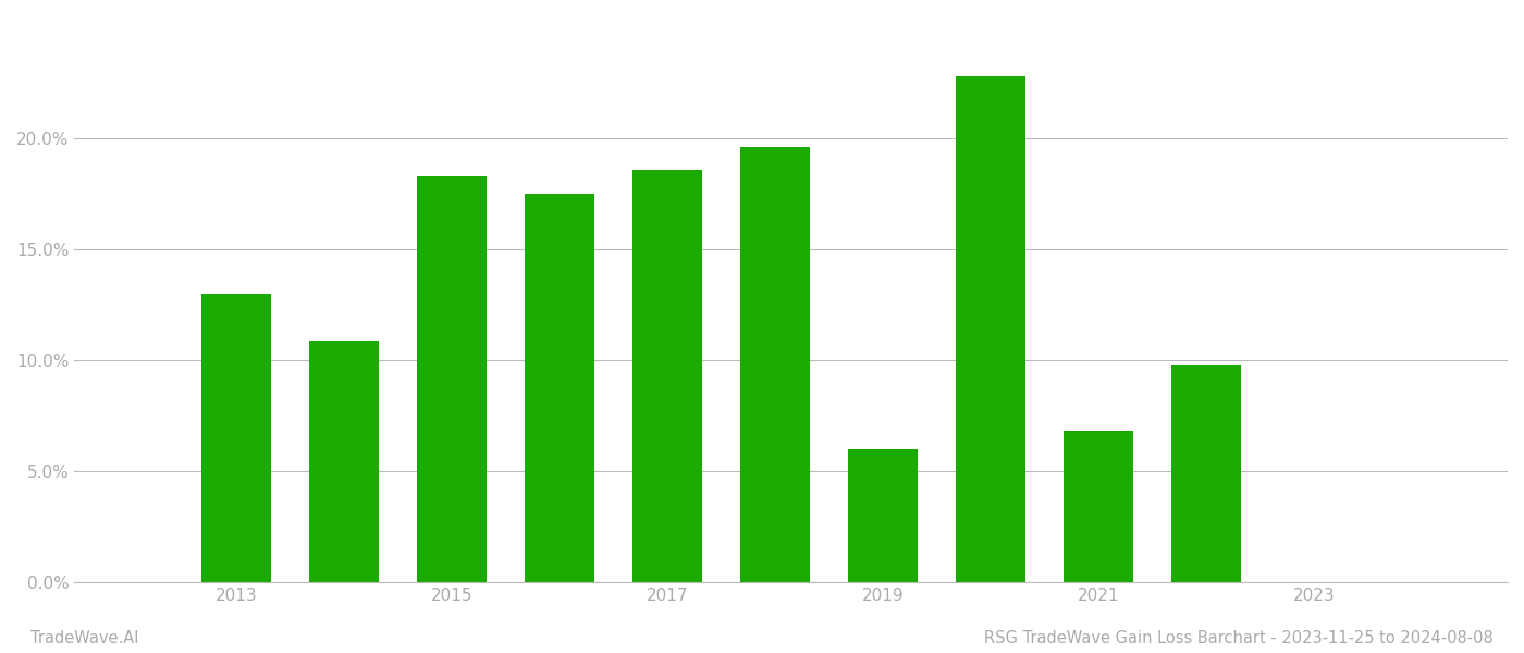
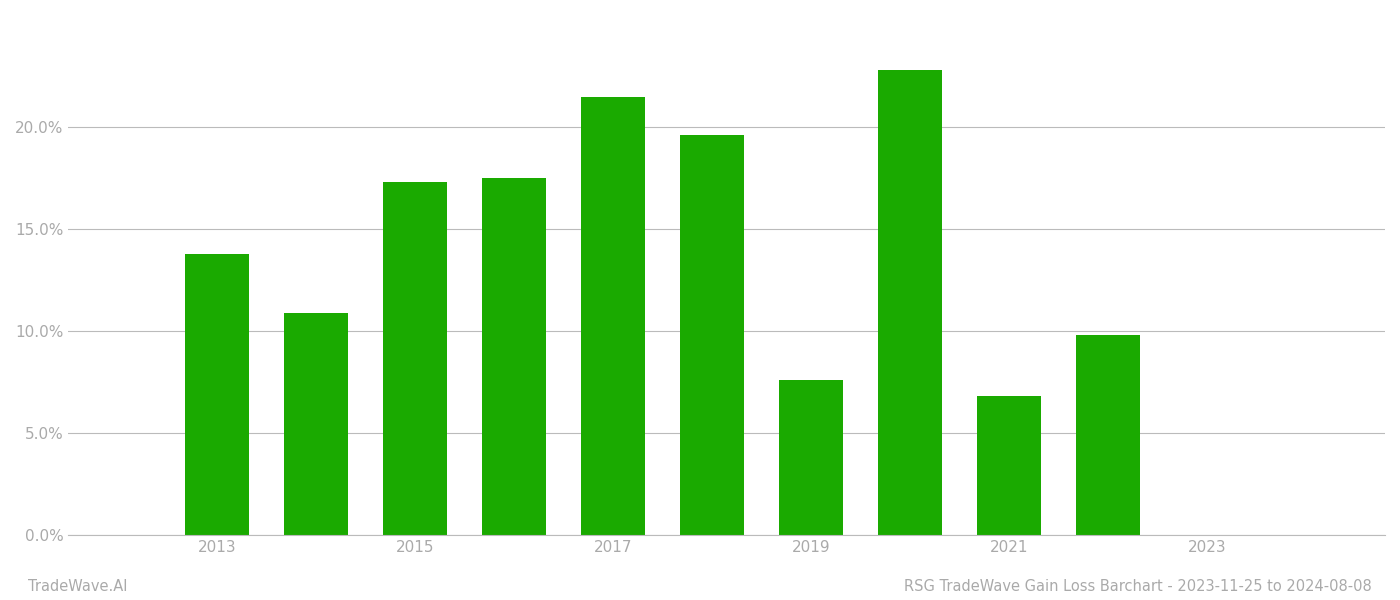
2013: 13.0% -> 13.8%
2015: 18.3% -> 17.3%
2017: 18.6% -> 21.5%
2019: 6.0% -> 7.6%
